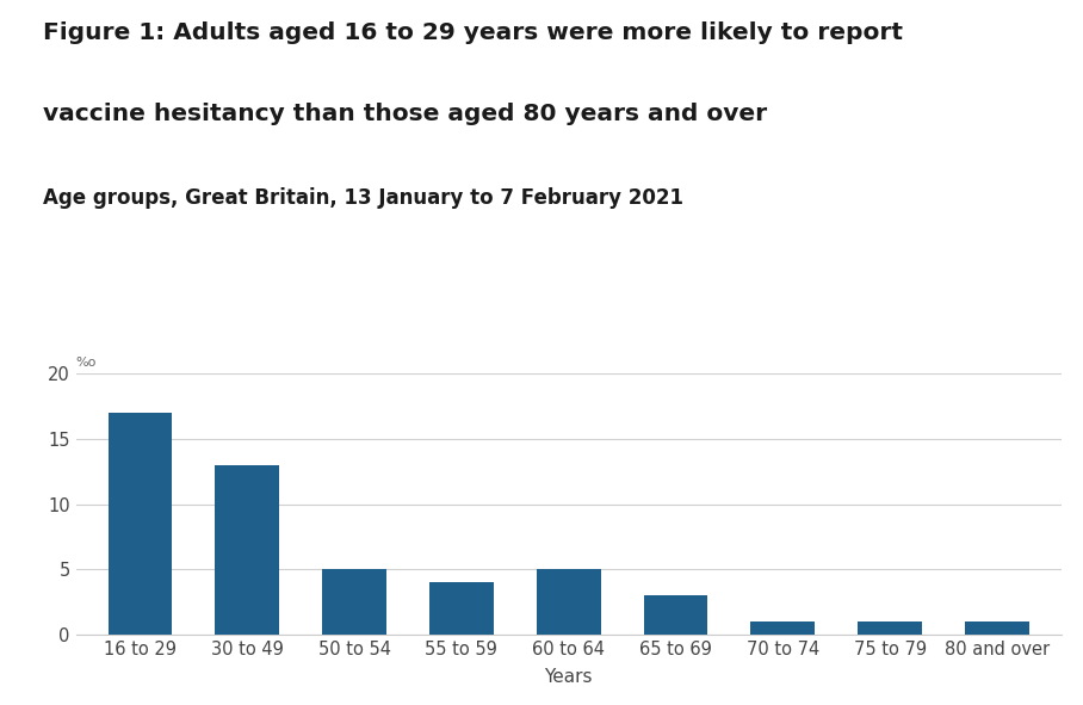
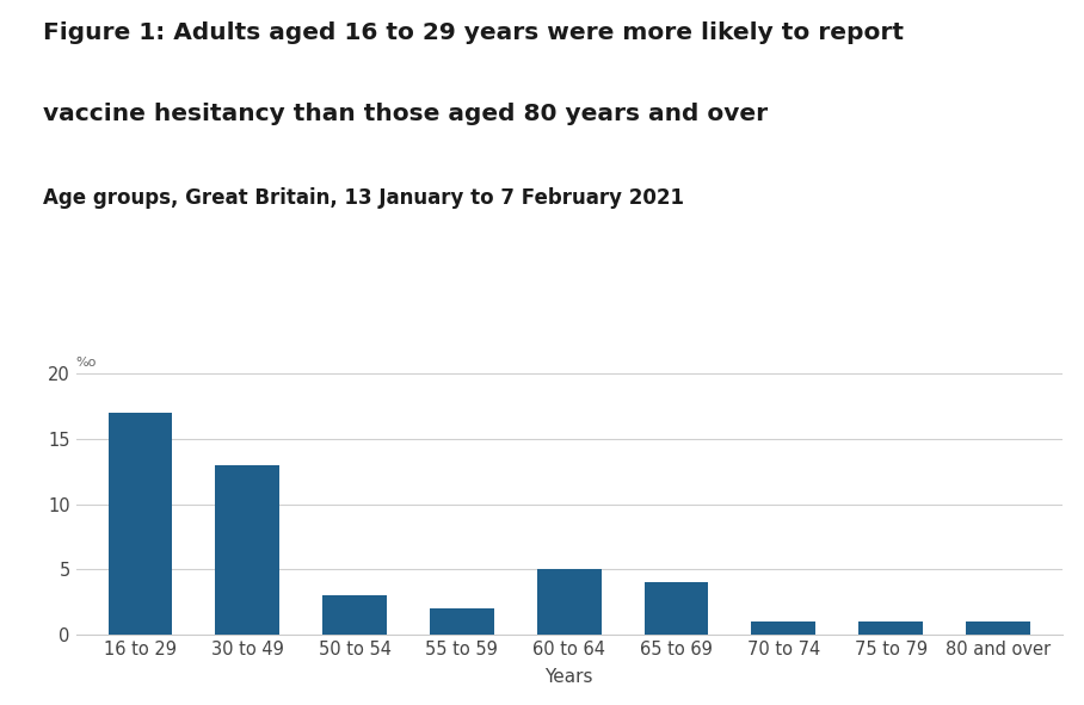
50 to 54: 5 -> 3
55 to 59: 4 -> 2
65 to 69: 3 -> 4
